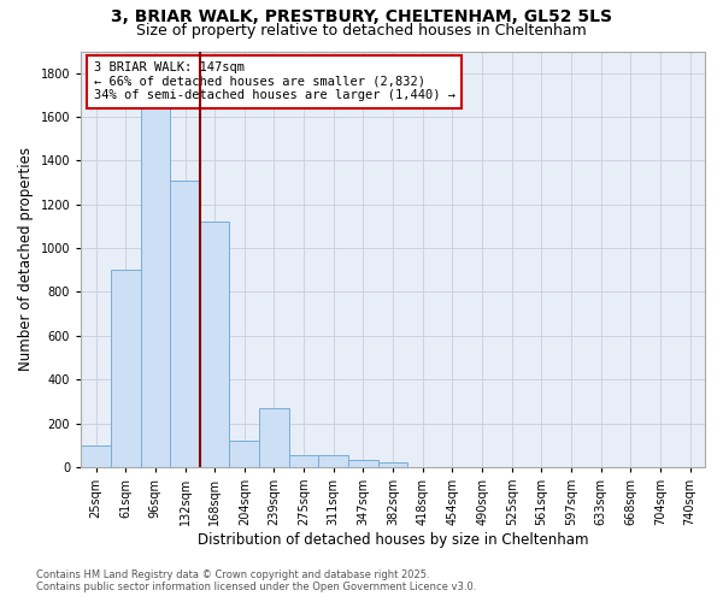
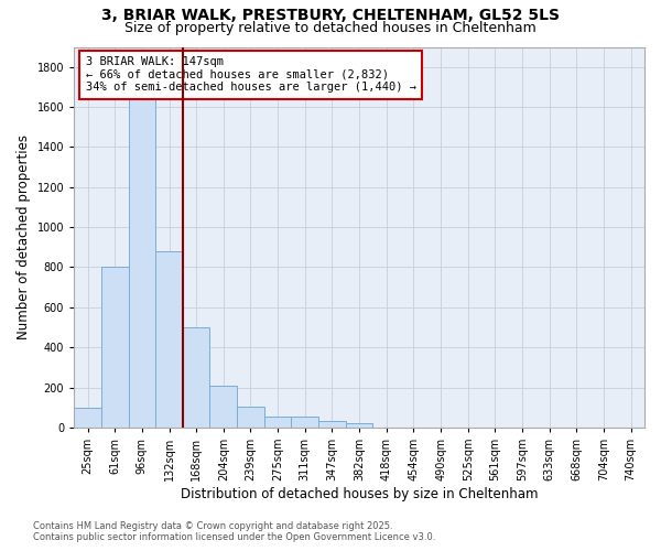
61sqm: 900 -> 800
132sqm: 1310 -> 880
168sqm: 1120 -> 500
204sqm: 120 -> 210
239sqm: 270 -> 100
